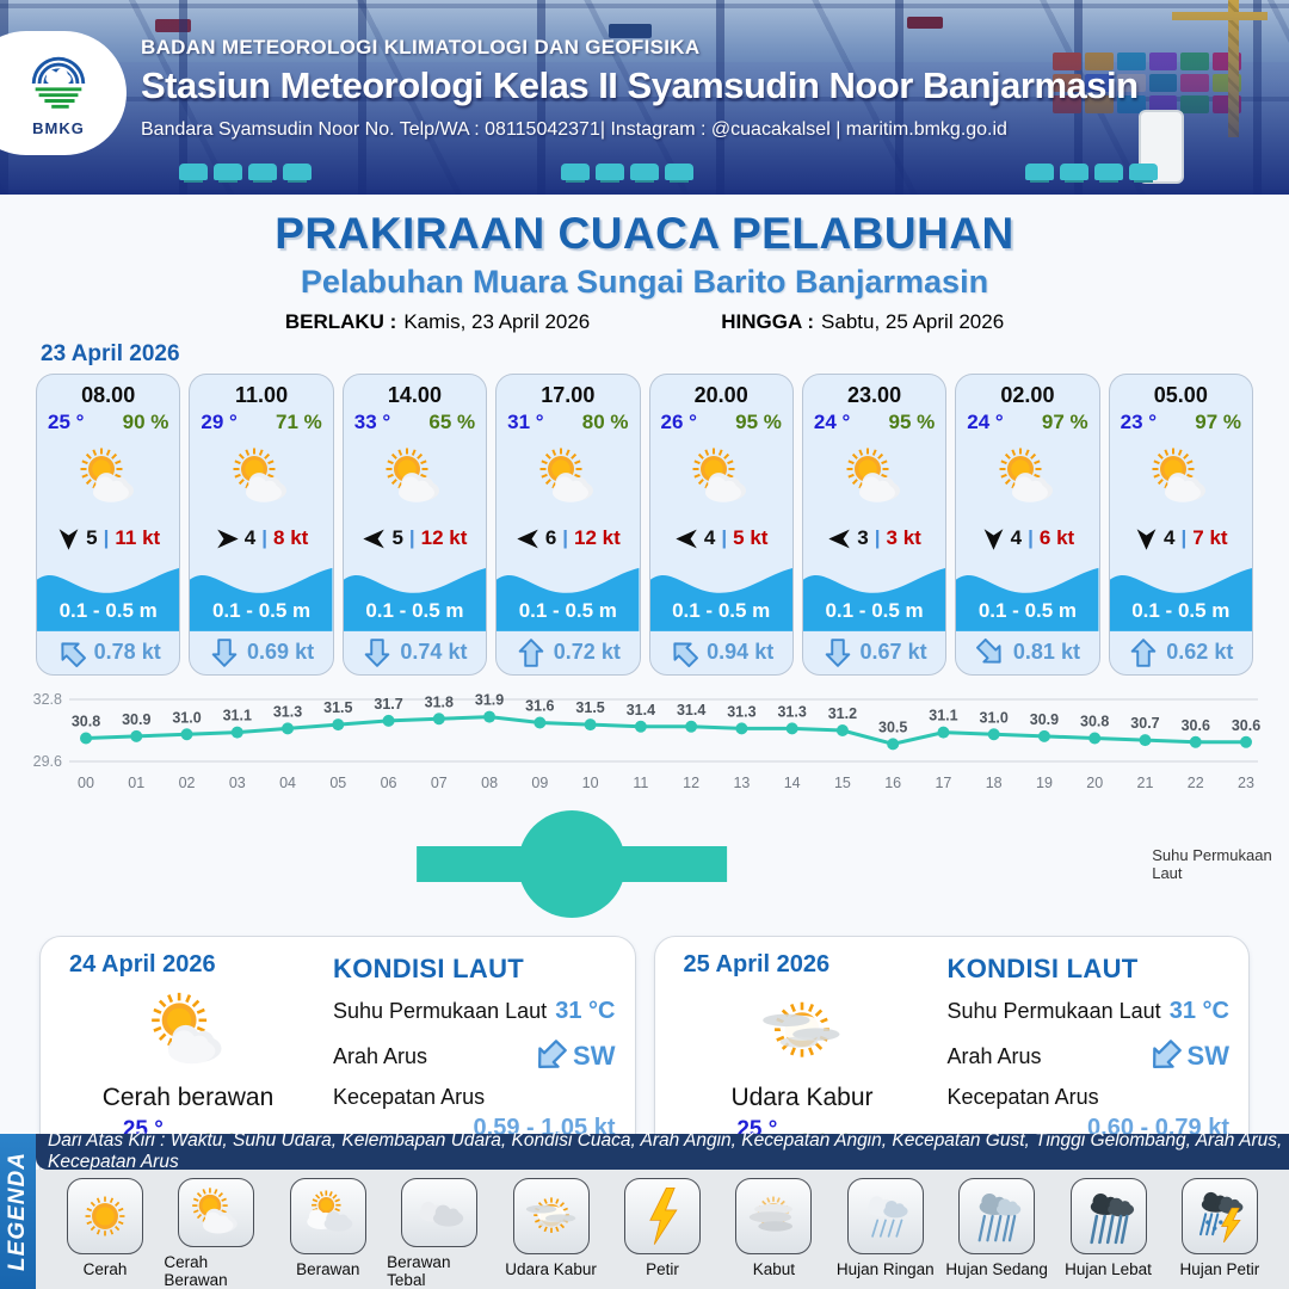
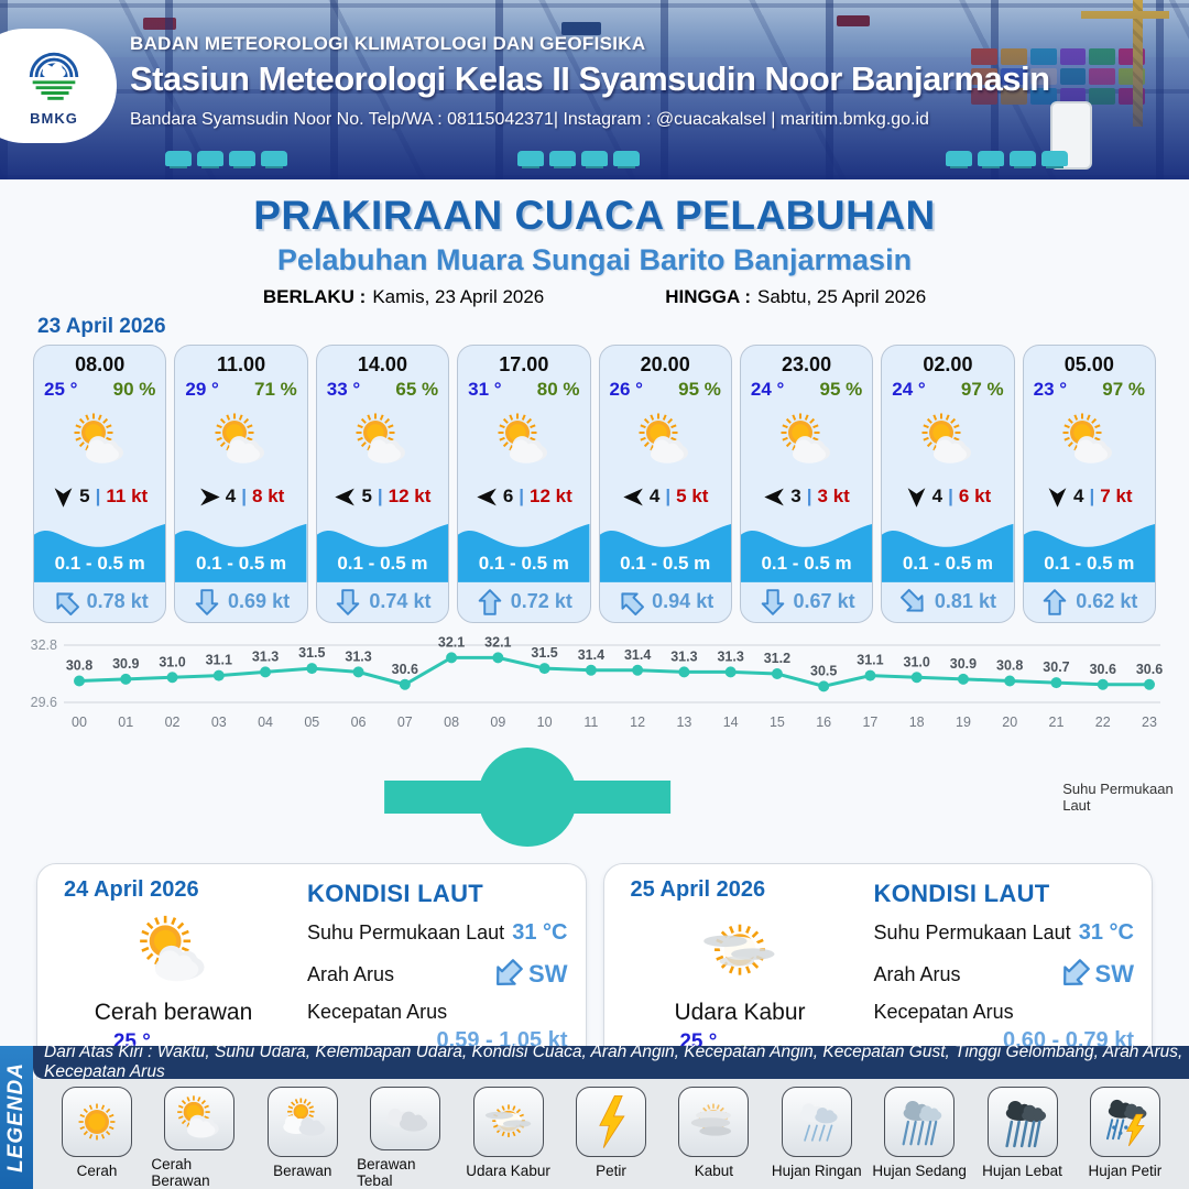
06: 31.7 -> 31.3
07: 31.8 -> 30.6
08: 31.9 -> 32.1
09: 31.6 -> 32.1
